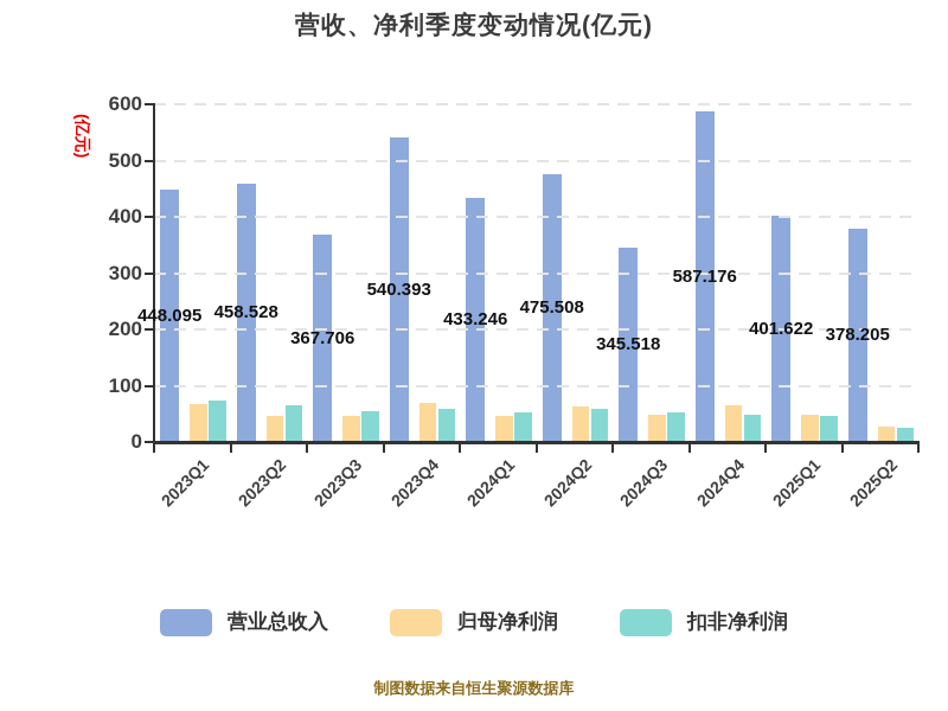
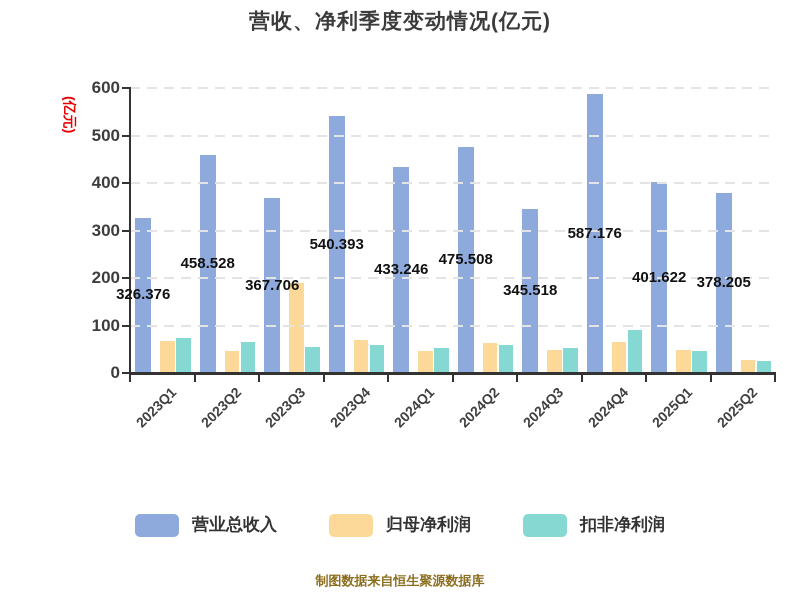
营业总收入/2023Q1: 448.095 -> 326.376
归母净利润/2023Q3: 50 -> 190
扣非净利润/2024Q4: 50 -> 90
